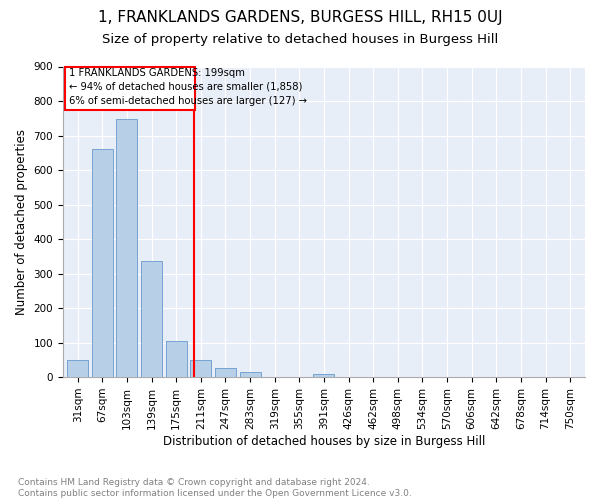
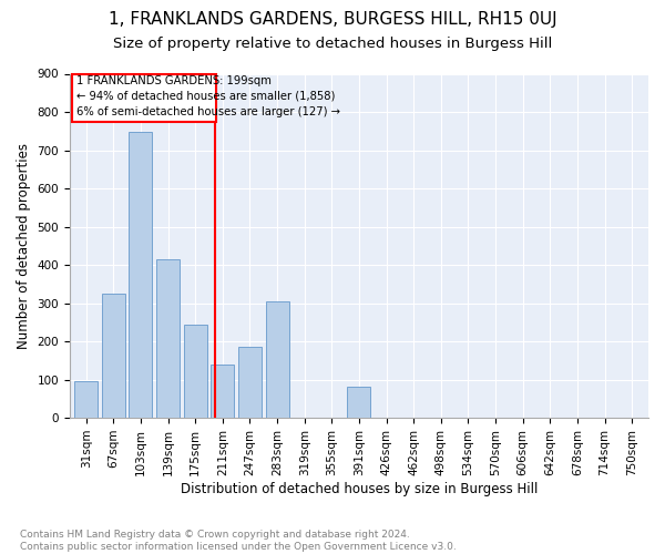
31sqm: 50 -> 95
67sqm: 660 -> 325
139sqm: 335 -> 415
175sqm: 105 -> 245
211sqm: 50 -> 140
247sqm: 25 -> 185
283sqm: 15 -> 305
391sqm: 10 -> 80
